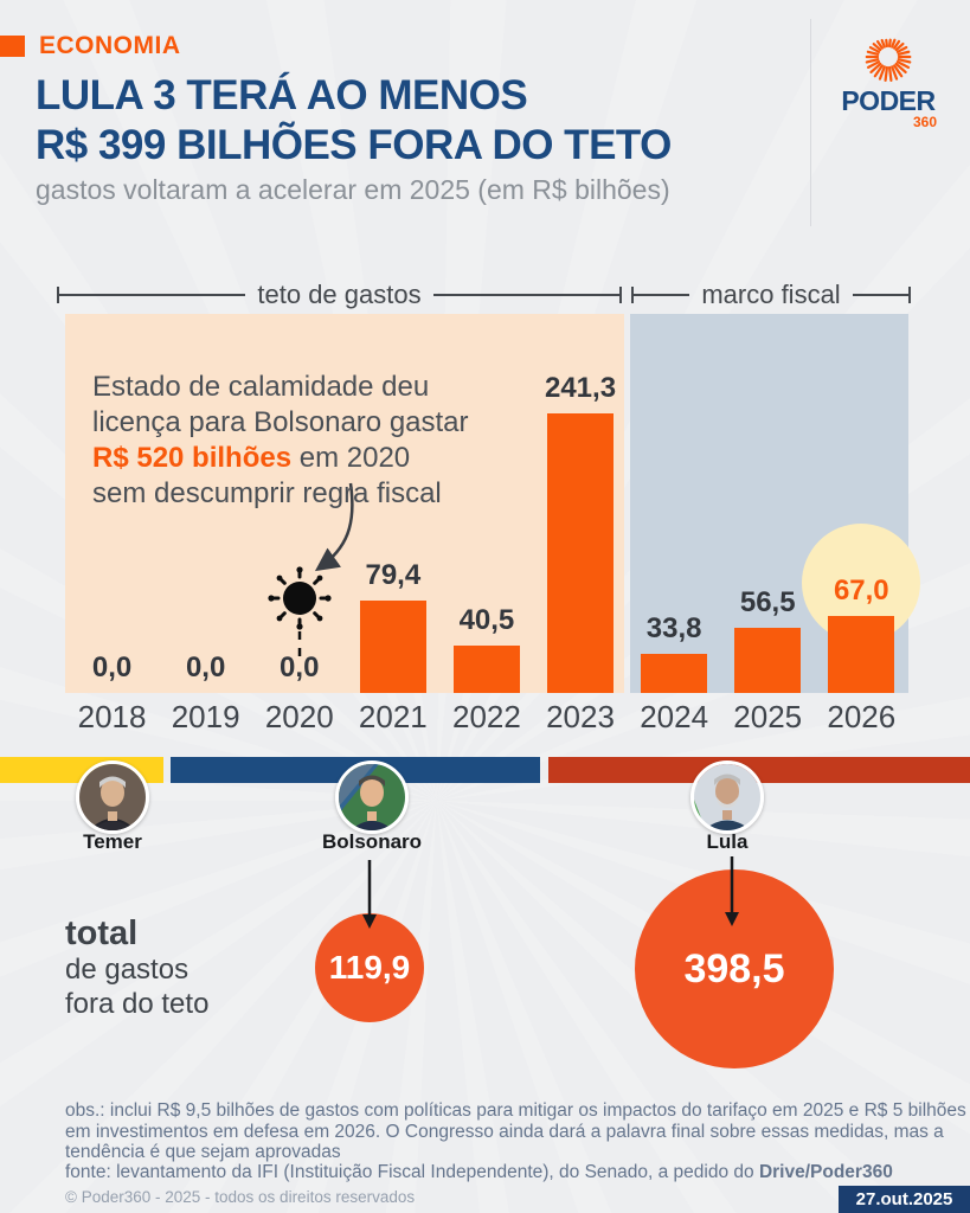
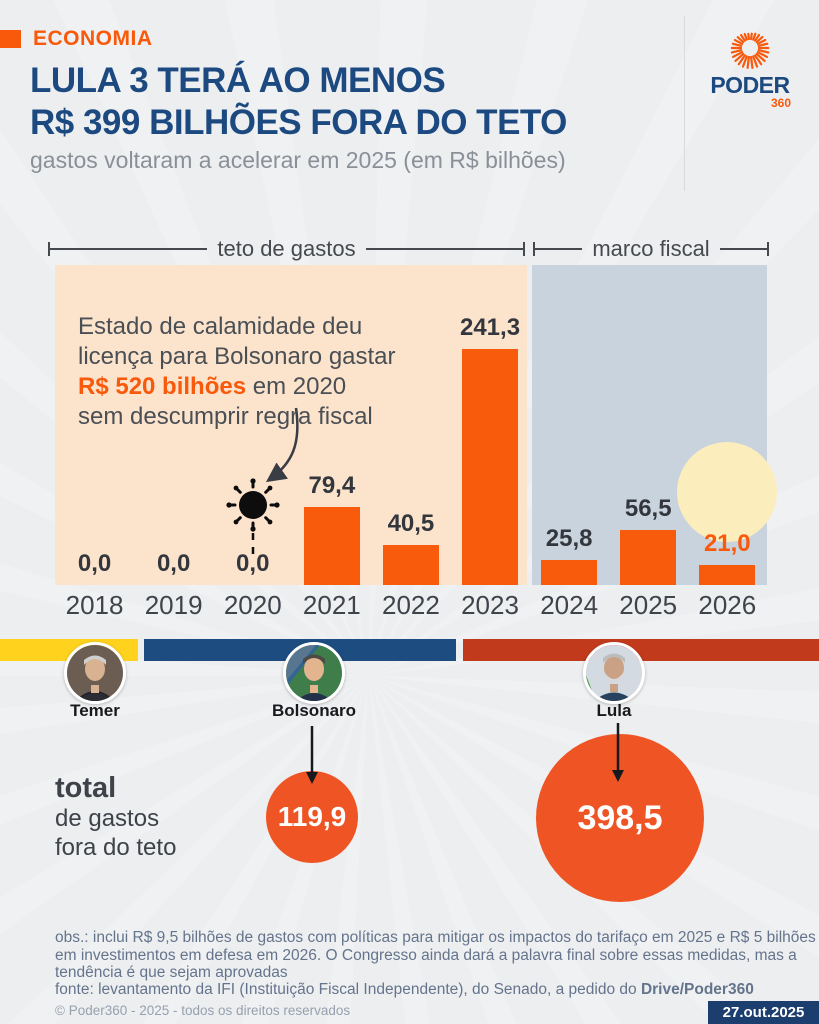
2024: 33,8 -> 25,8
2026: 67,0 -> 21,0
